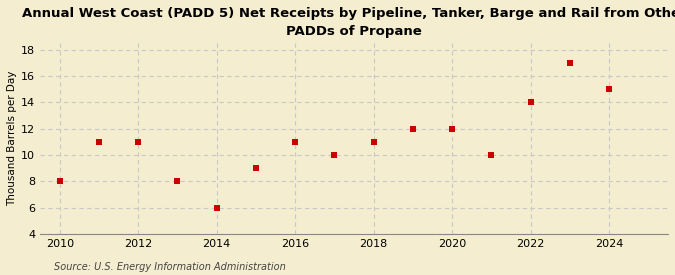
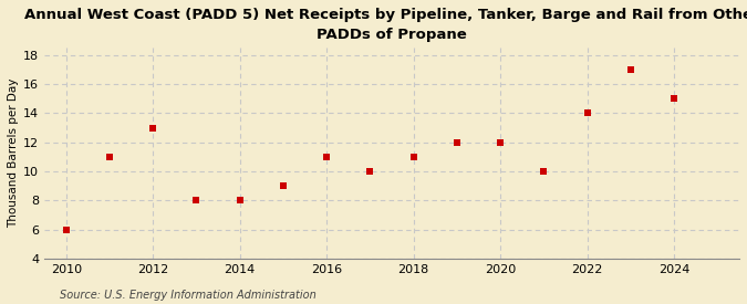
2010: 8 -> 6
2012: 11 -> 13
2014: 6 -> 8
